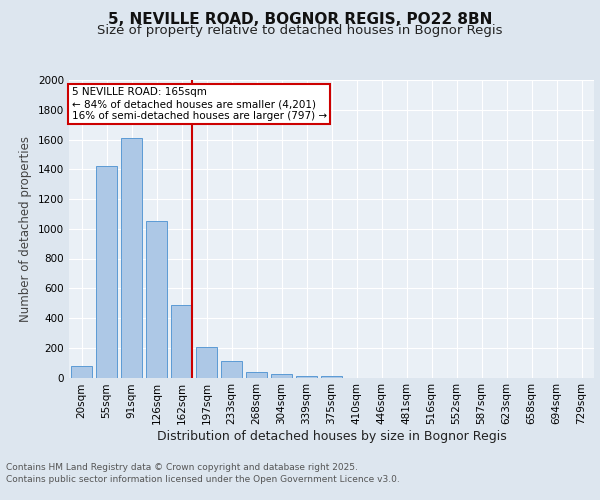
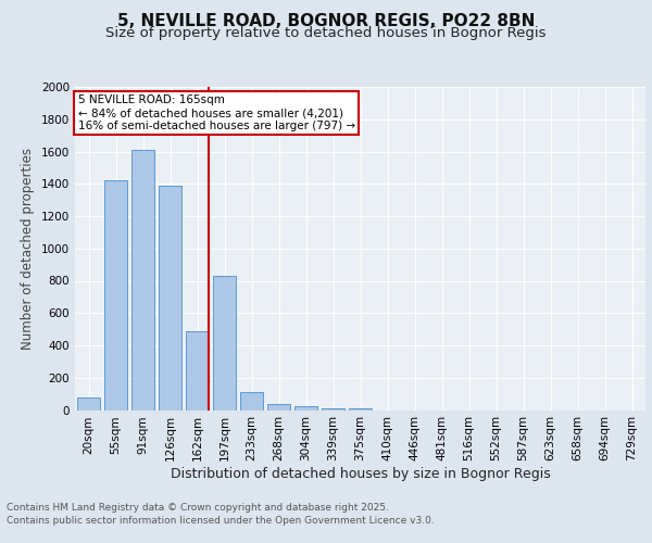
126sqm: 1050 -> 1390
197sqm: 200 -> 830
